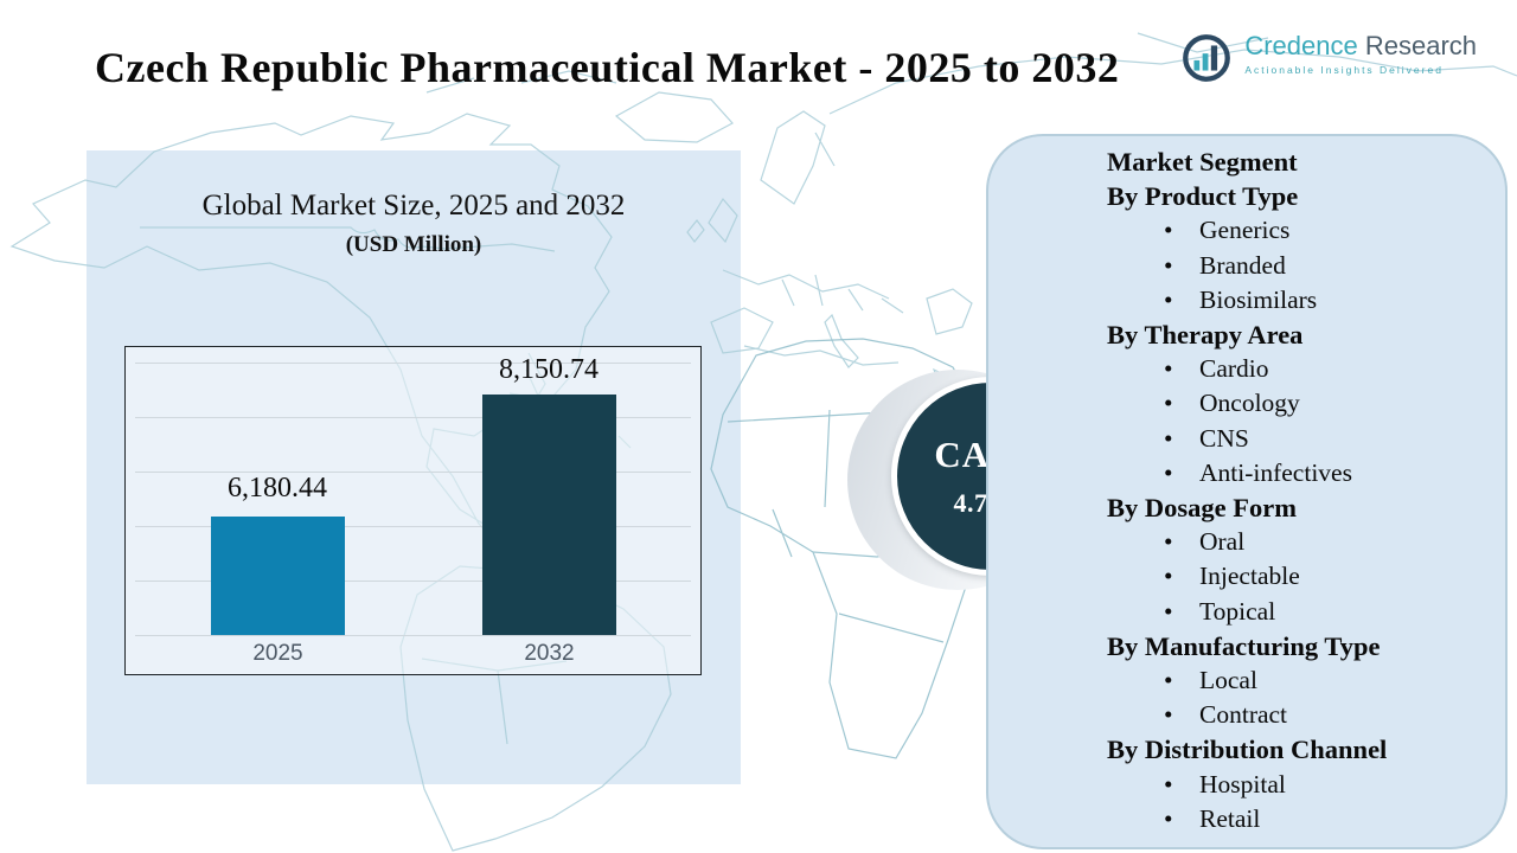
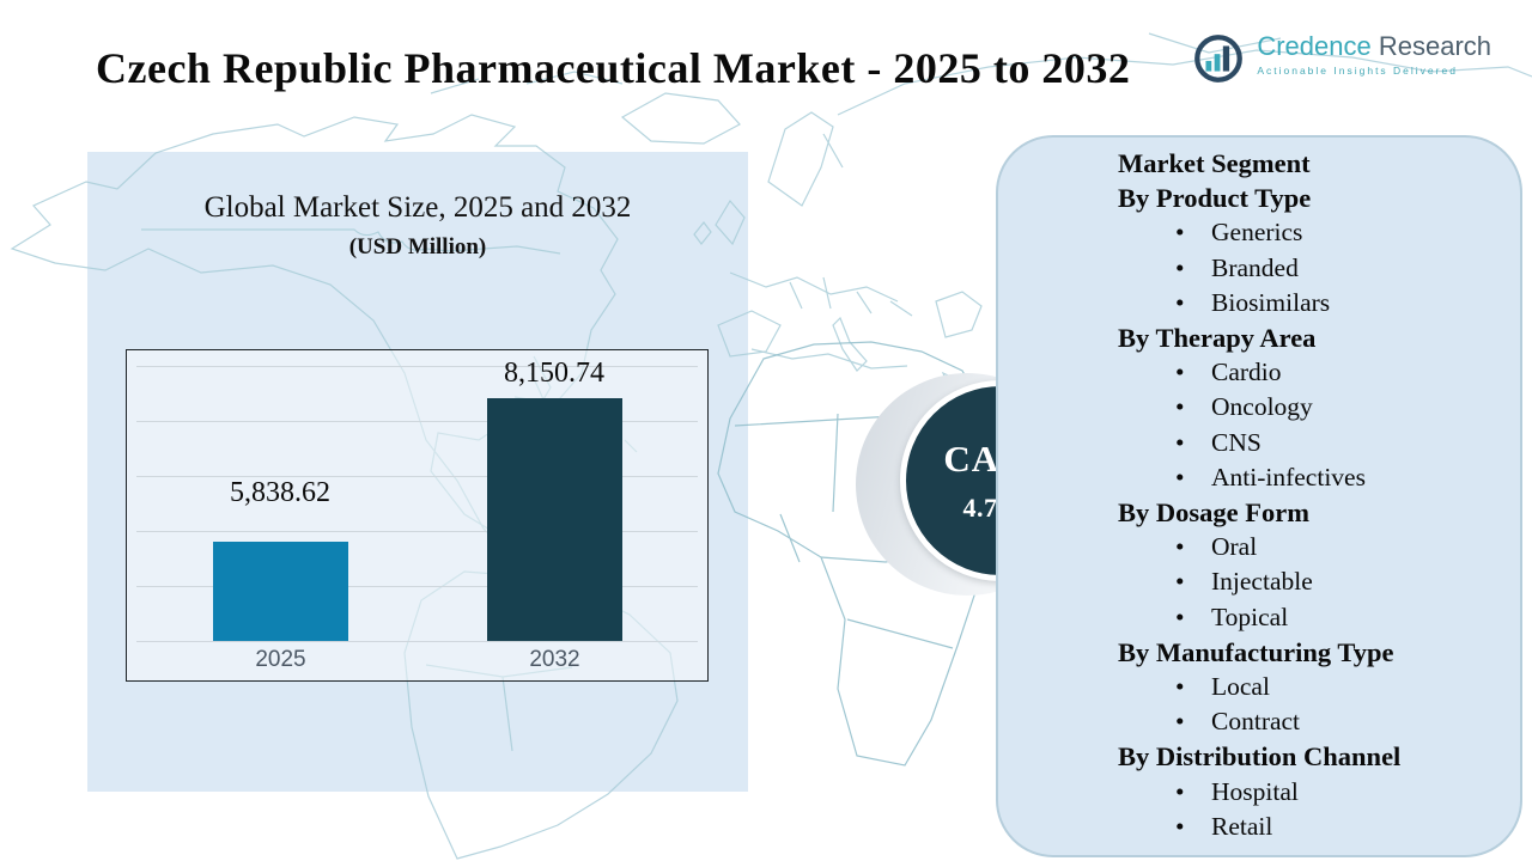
2025: 6,180.44 -> 5,838.62
